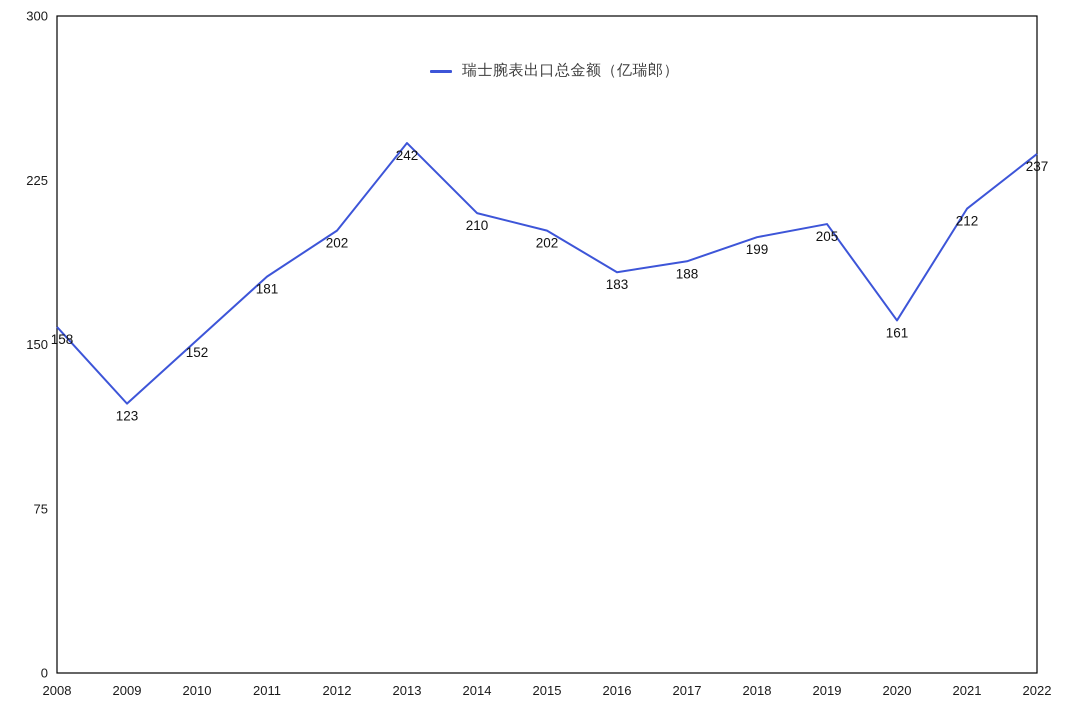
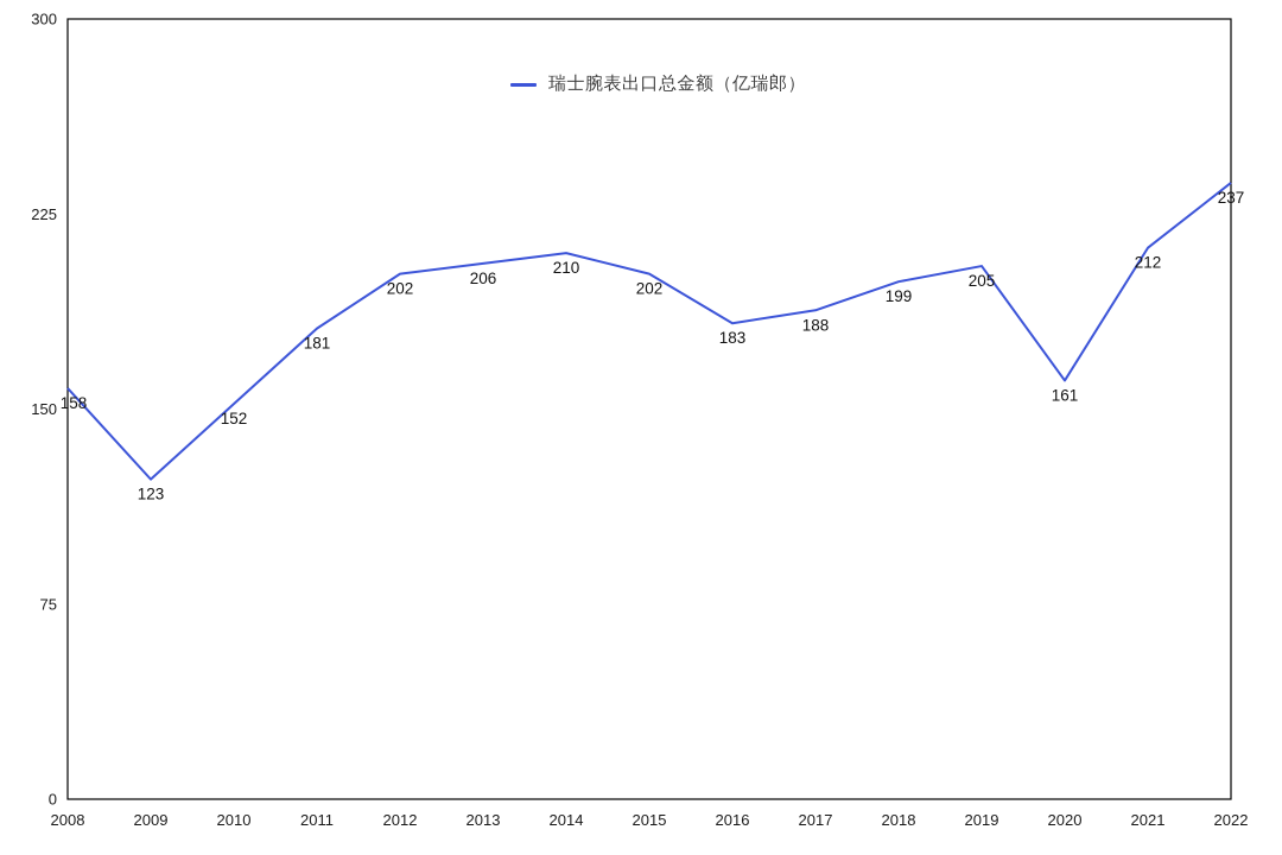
2013: 242 -> 206
